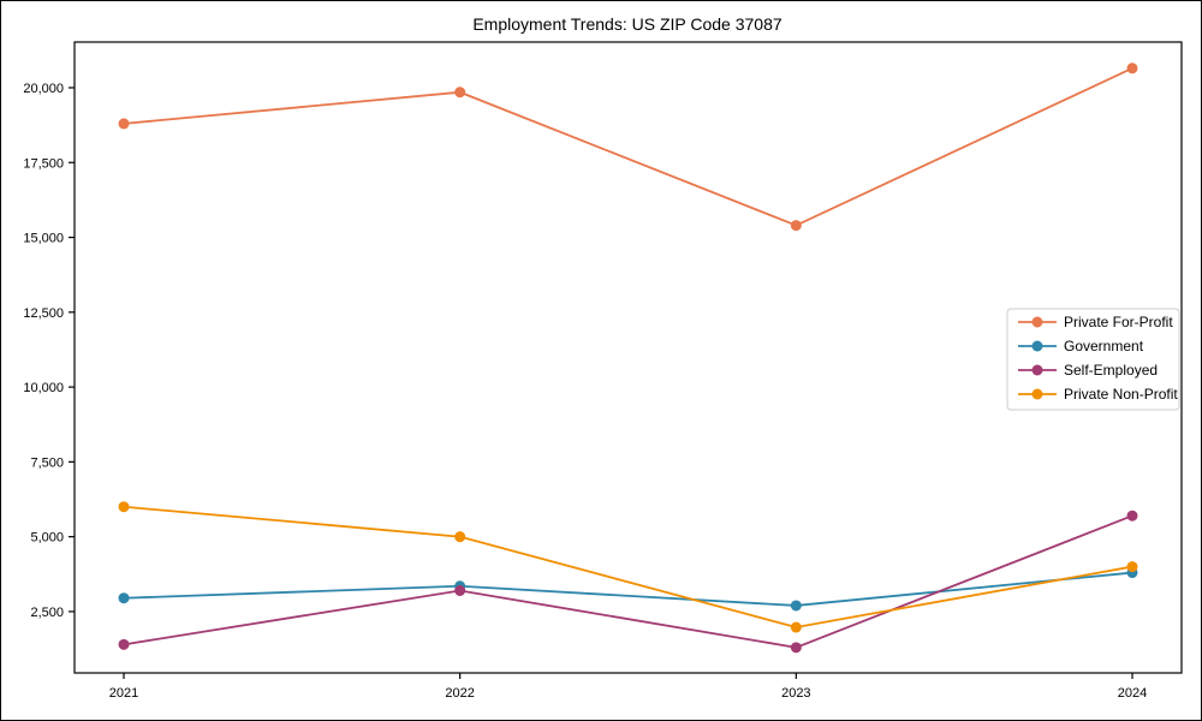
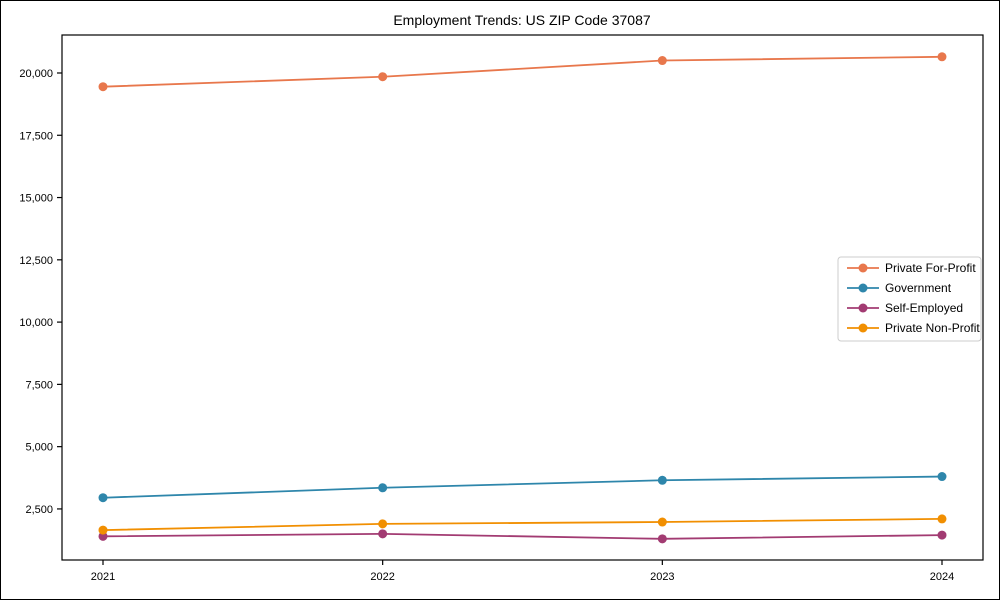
Private For-Profit/2021: 18800 -> 19400
Private Non-Profit/2021: 6000 -> 1600
Self-Employed/2022: 3200 -> 1500
Private Non-Profit/2022: 5000 -> 1900
Private For-Profit/2023: 15400 -> 20500
Government/2023: 2700 -> 3600
Self-Employed/2024: 5700 -> 1400
Private Non-Profit/2024: 4000 -> 2100
